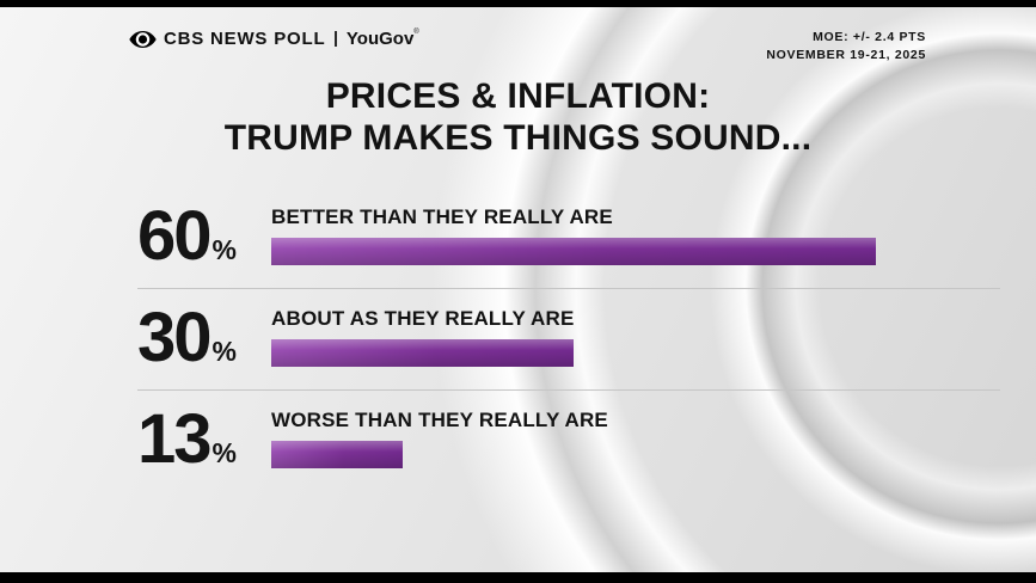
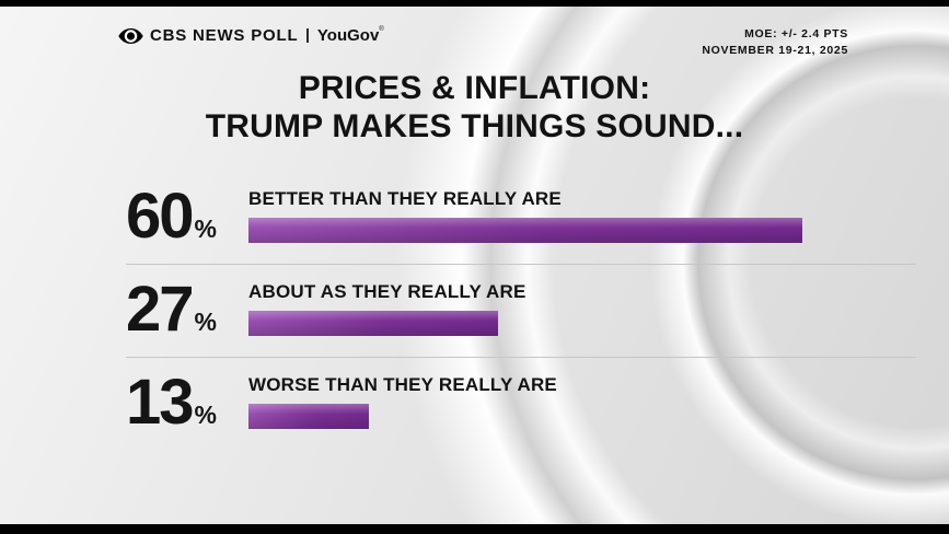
ABOUT AS THEY REALLY ARE: 30 -> 27
